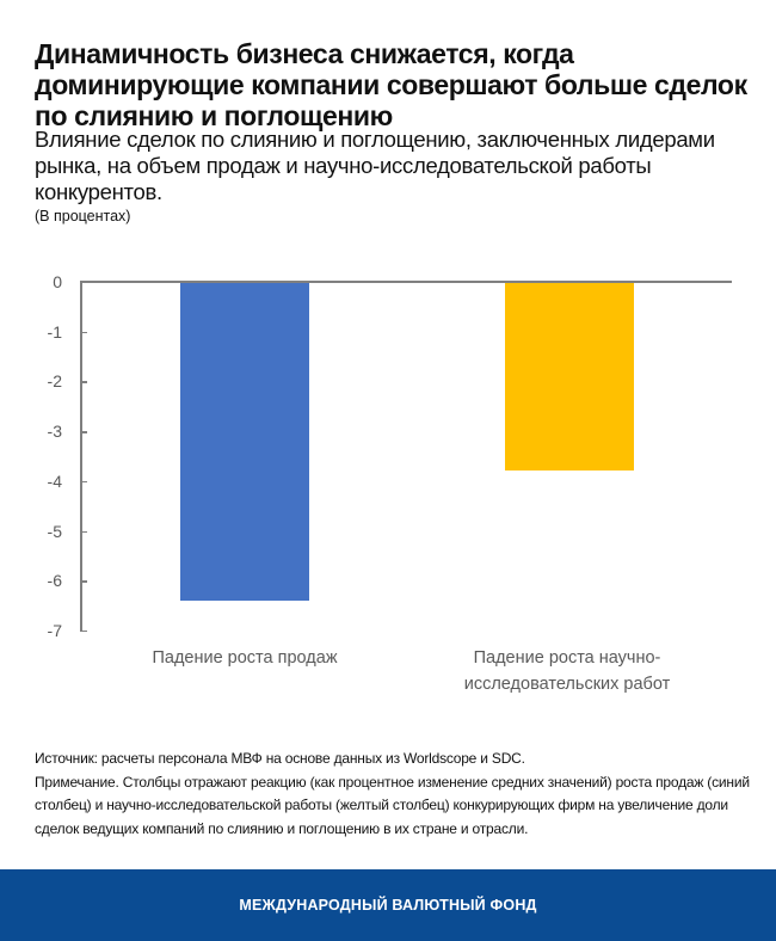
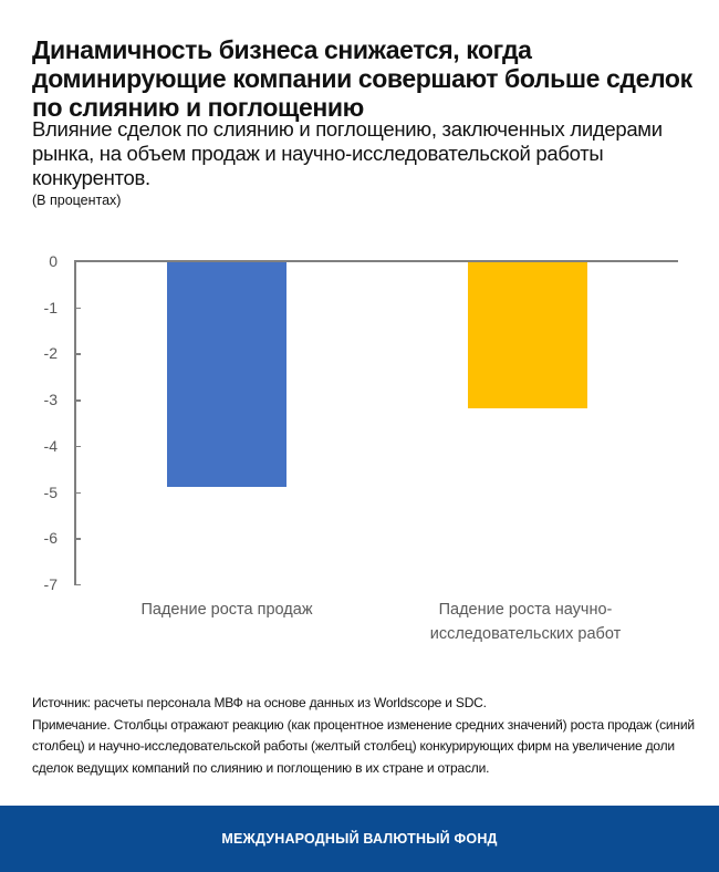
Падение роста продаж: -6.4 -> -4.9
Падение роста научно-исследовательских работ: -3.8 -> -3.2
